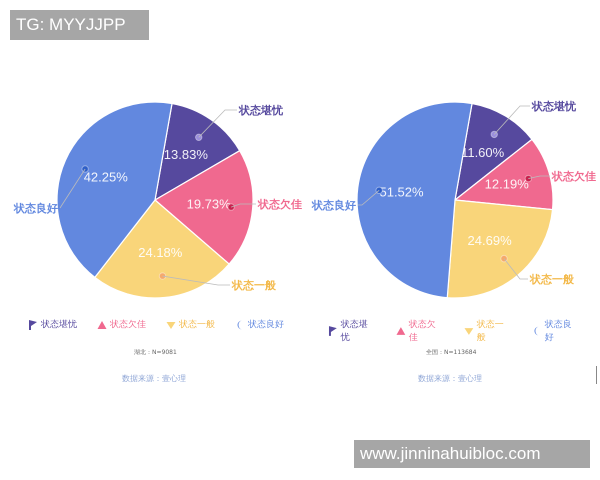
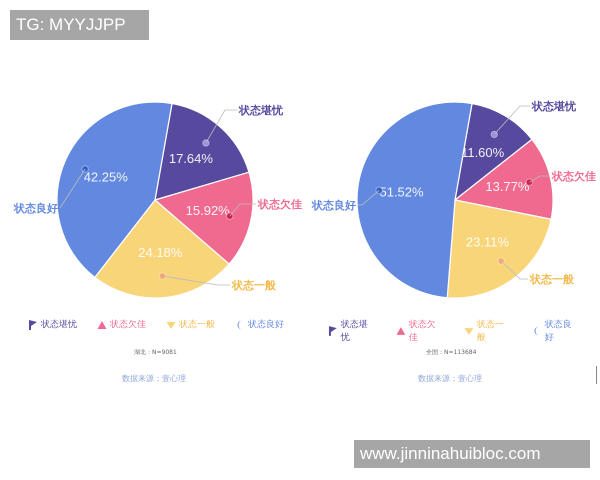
湖北：N=9081/状态堪忧: 13.83% -> 17.64%
湖北：N=9081/状态欠佳: 19.73% -> 15.92%
全国：N=113684/状态欠佳: 12.19% -> 13.77%
全国：N=113684/状态一般: 24.69% -> 23.11%
